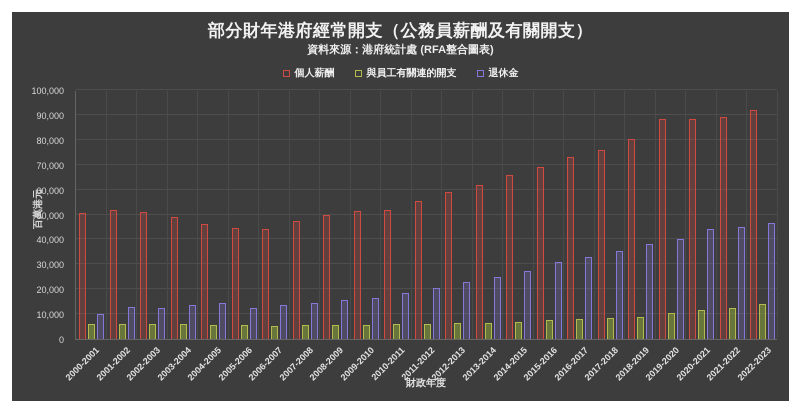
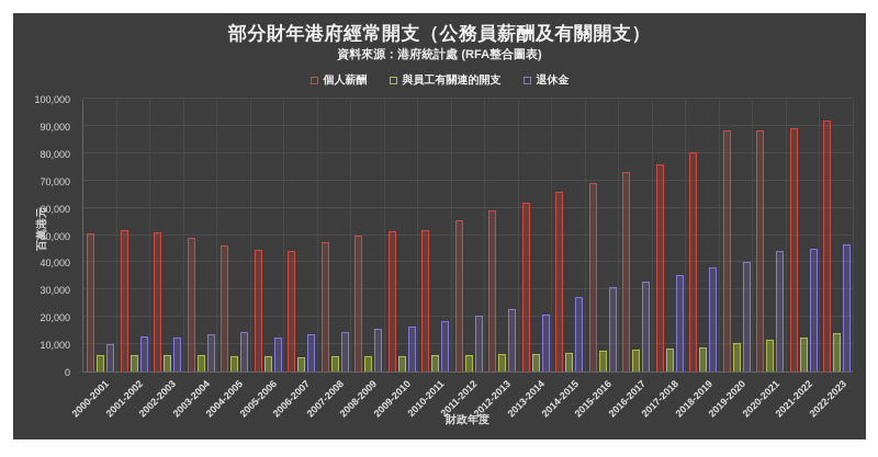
退休金/2013-2014: 25000 -> 21000
